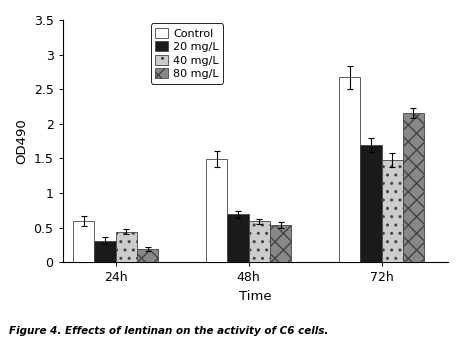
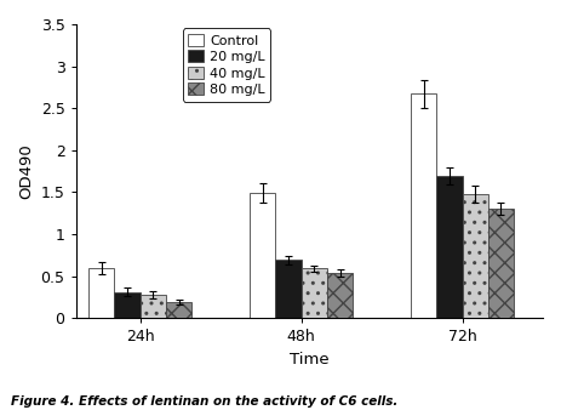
40 mg/L/24h: 0.44 -> 0.28
80 mg/L/72h: 2.16 -> 1.30
